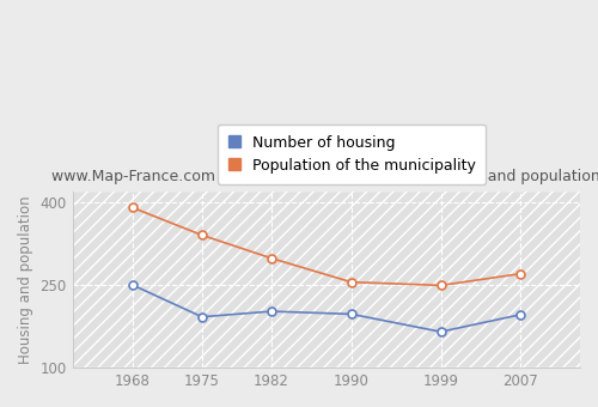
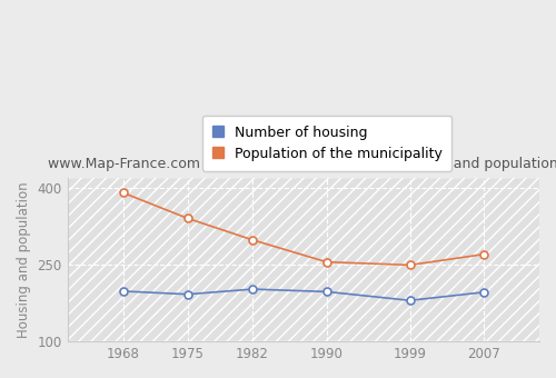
Number of housing/1968: 250 -> 198
Number of housing/1999: 165 -> 180
